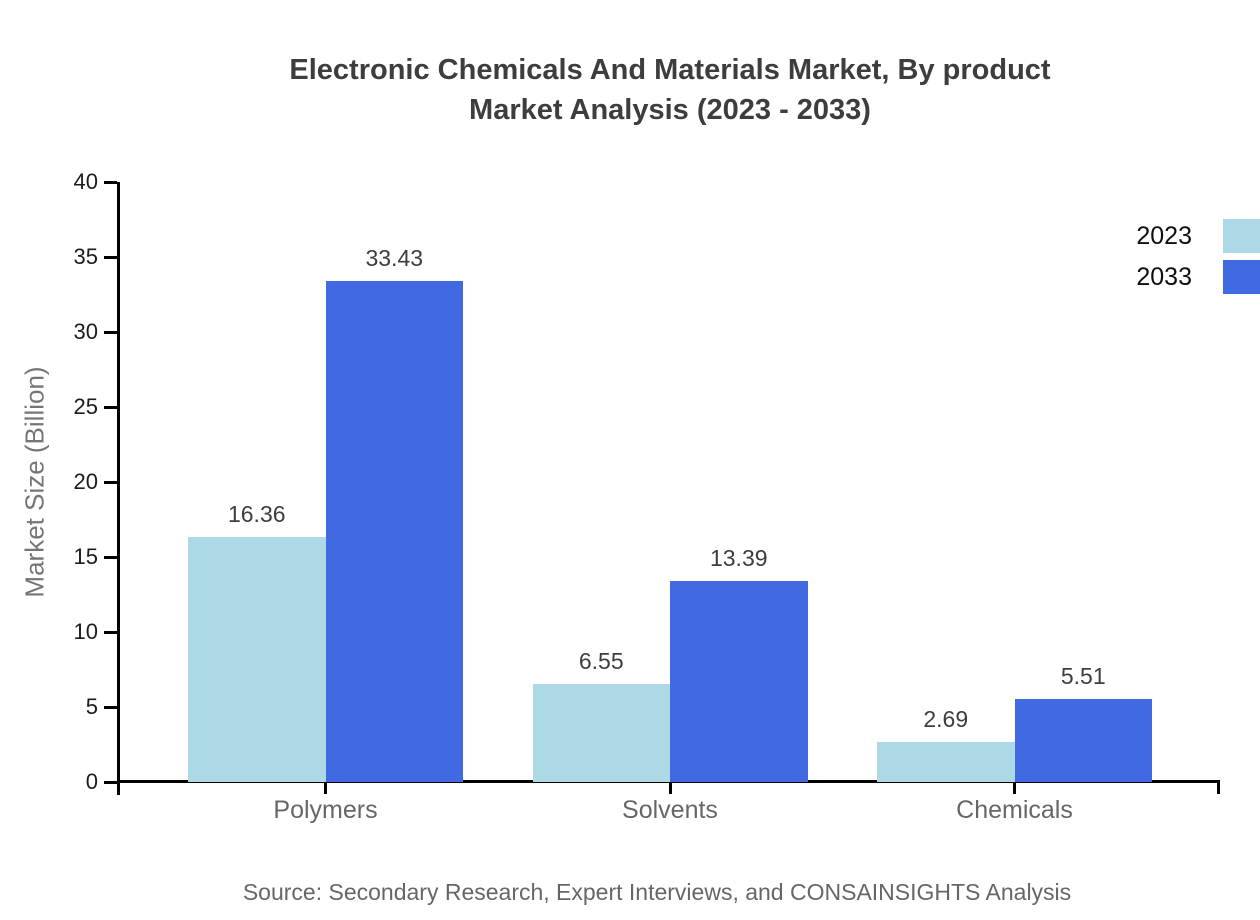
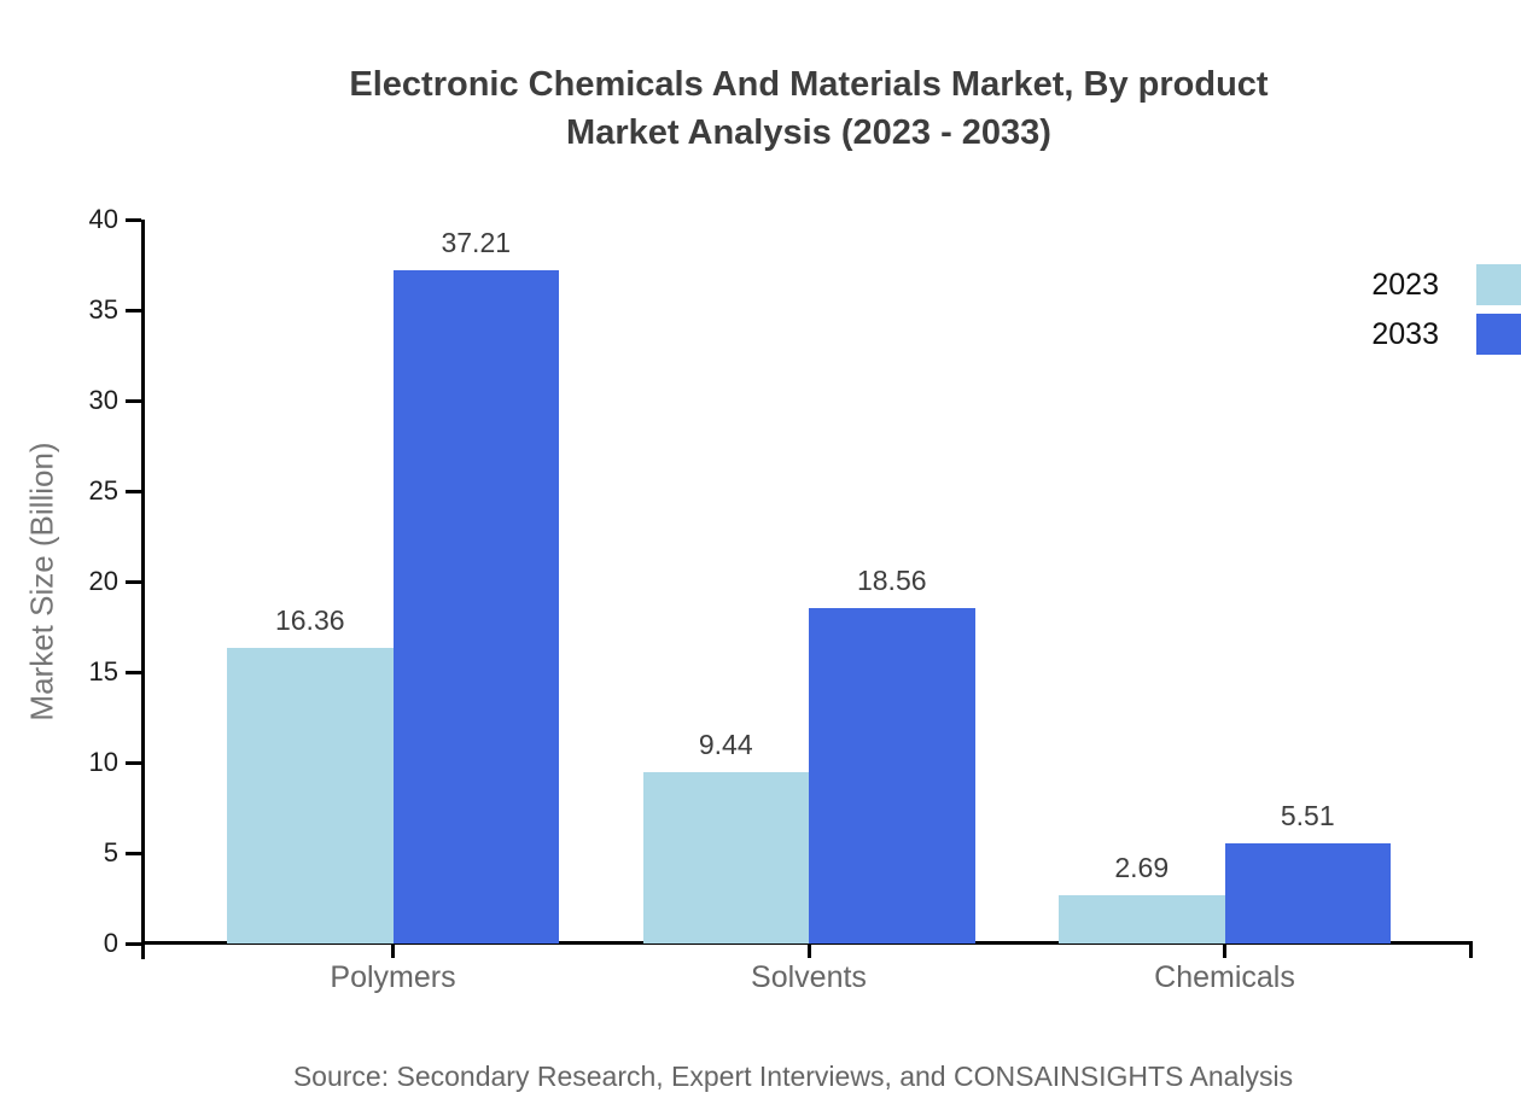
2033/Polymers: 33.43 -> 37.21
2023/Solvents: 6.55 -> 9.44
2033/Solvents: 13.39 -> 18.56
